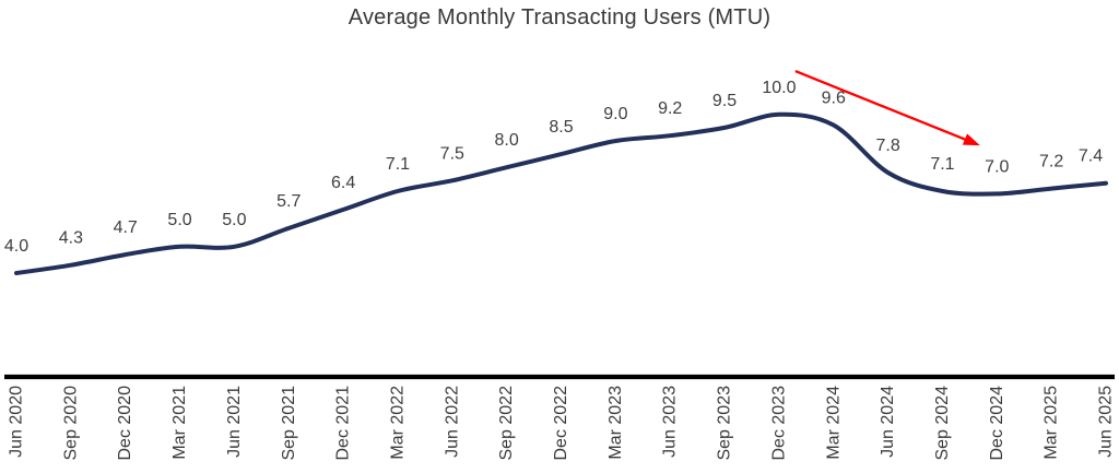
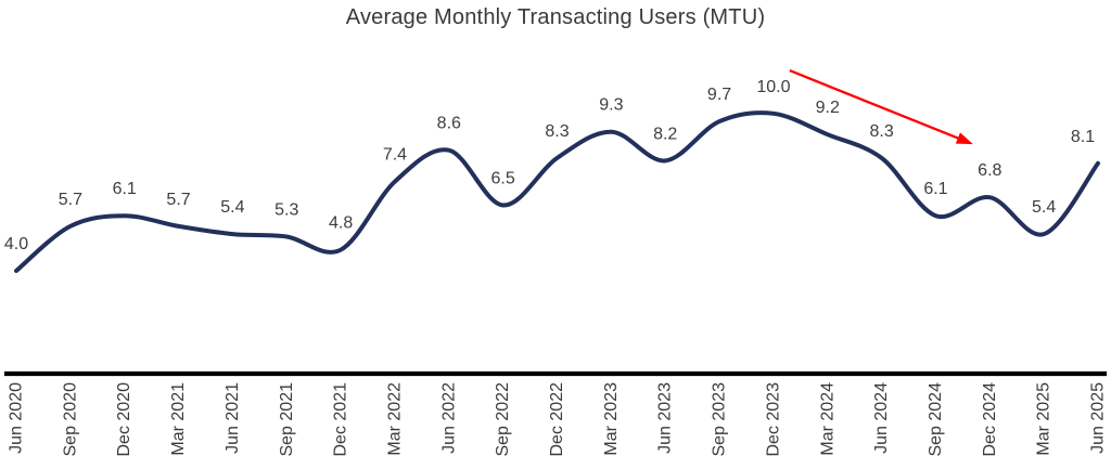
Sep 2020: 4.3 -> 5.7
Dec 2020: 4.7 -> 6.1
Mar 2021: 5.0 -> 5.7
Jun 2021: 5.0 -> 5.4
Sep 2021: 5.7 -> 5.3
Dec 2021: 6.4 -> 4.8
Mar 2022: 7.1 -> 7.4
Jun 2022: 7.5 -> 8.6
Sep 2022: 8.0 -> 6.5
Dec 2022: 8.5 -> 8.3
Mar 2023: 9.0 -> 9.3
Jun 2023: 9.2 -> 8.2
Sep 2023: 9.5 -> 9.7
Mar 2024: 9.6 -> 9.2
Jun 2024: 7.8 -> 8.3
Sep 2024: 7.1 -> 6.1
Dec 2024: 7.0 -> 6.8
Mar 2025: 7.2 -> 5.4
Jun 2025: 7.4 -> 8.1
